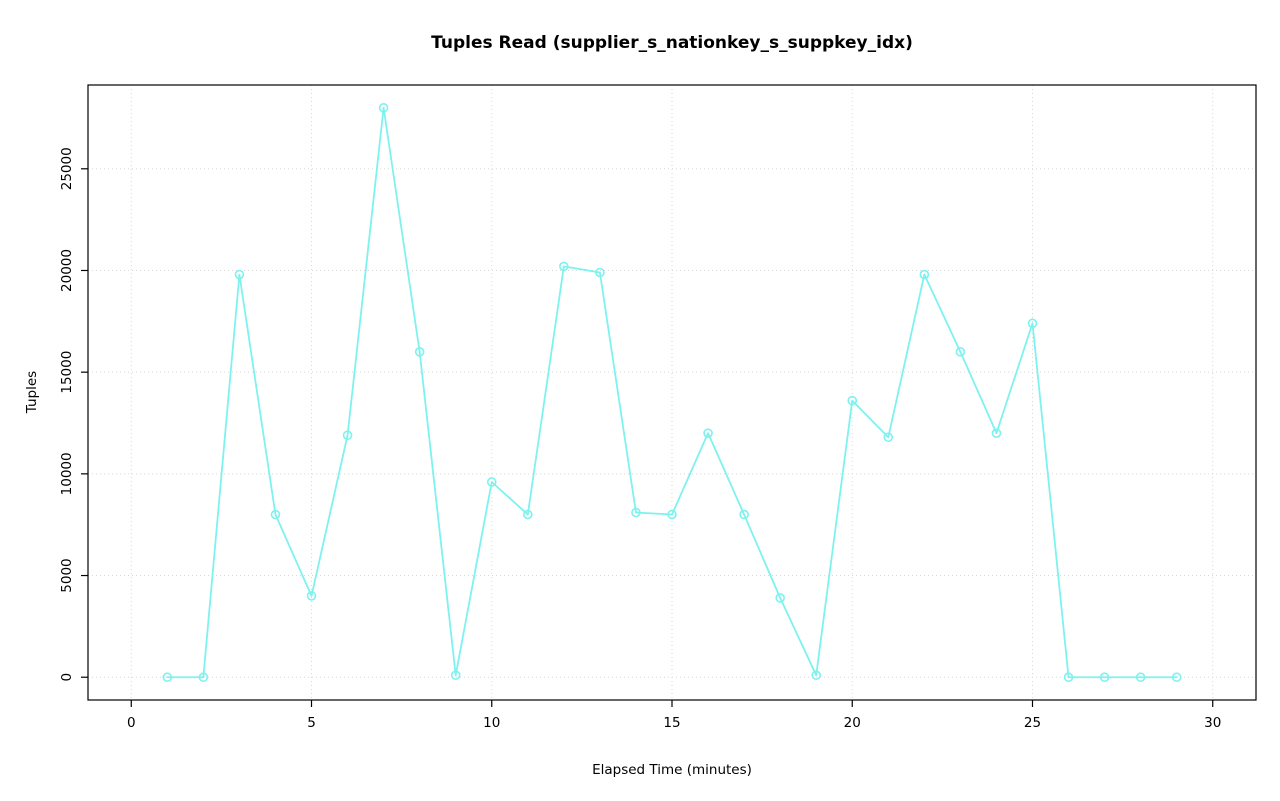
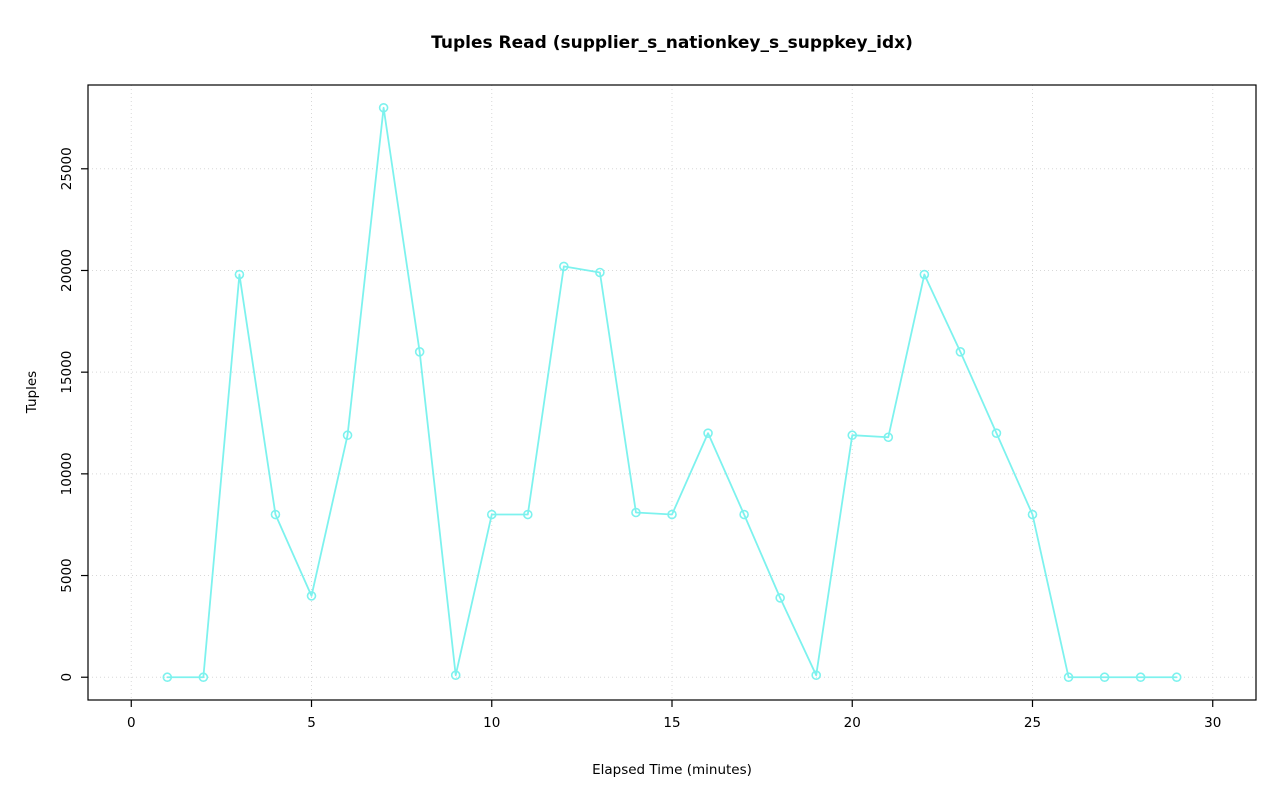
10: 9600 -> 8000
20: 13600 -> 11900
25: 17400 -> 8000
